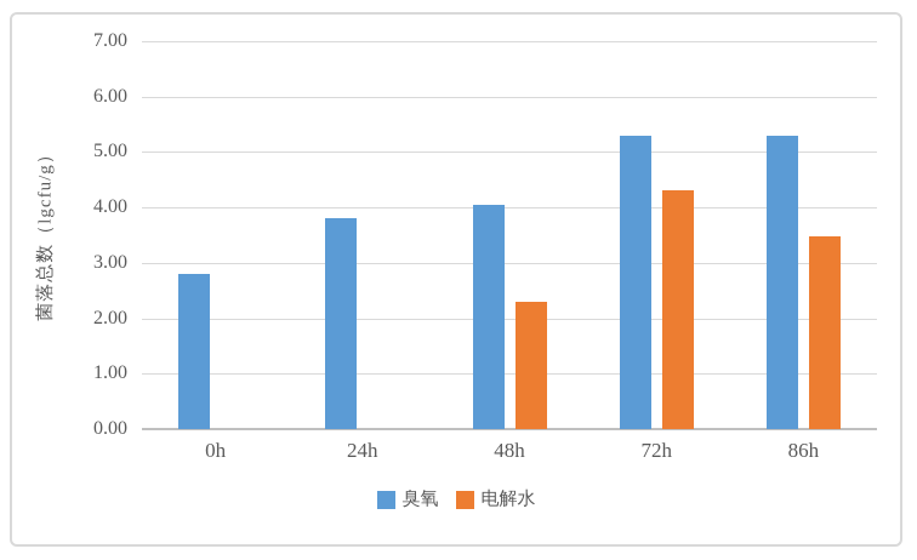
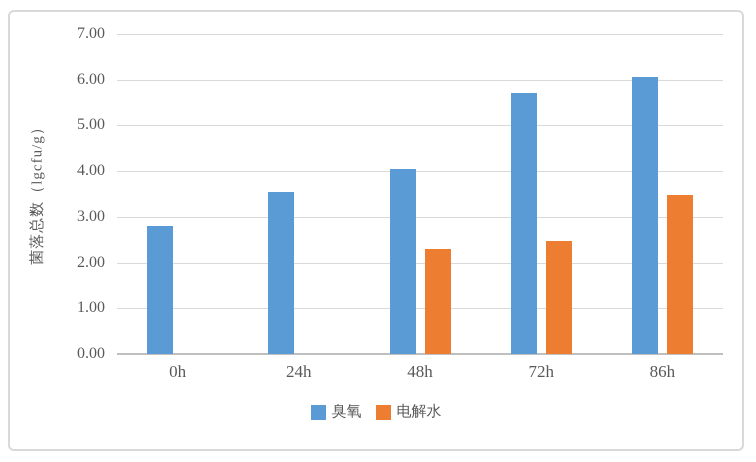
臭氧/24h: 3.8 -> 3.5
臭氧/72h: 5.3 -> 5.7
电解水/72h: 4.3 -> 2.5
臭氧/86h: 5.3 -> 6.0
